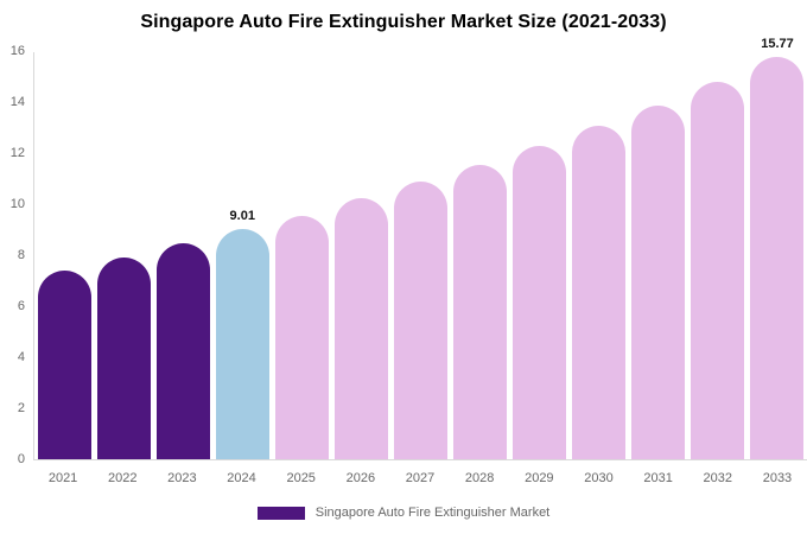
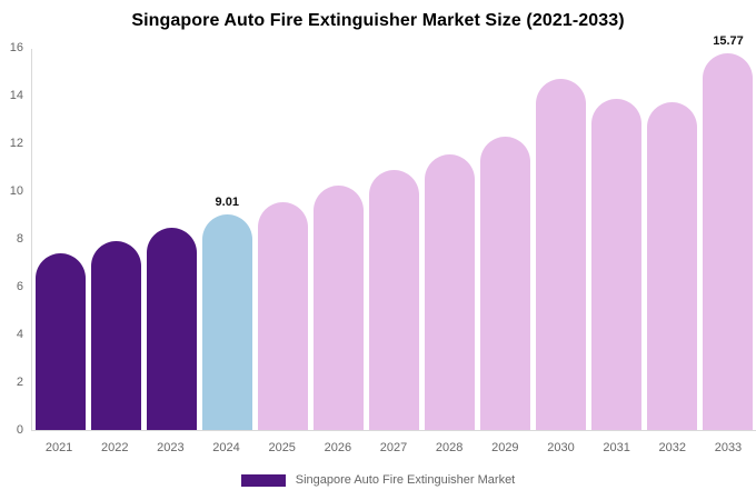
2030: 13.1 -> 14.7
2032: 14.8 -> 13.7
